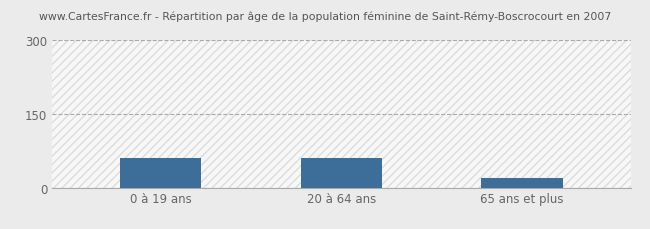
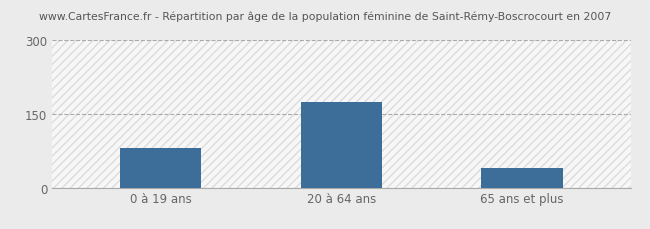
0 à 19 ans: 60 -> 80
20 à 64 ans: 60 -> 175
65 ans et plus: 20 -> 40
